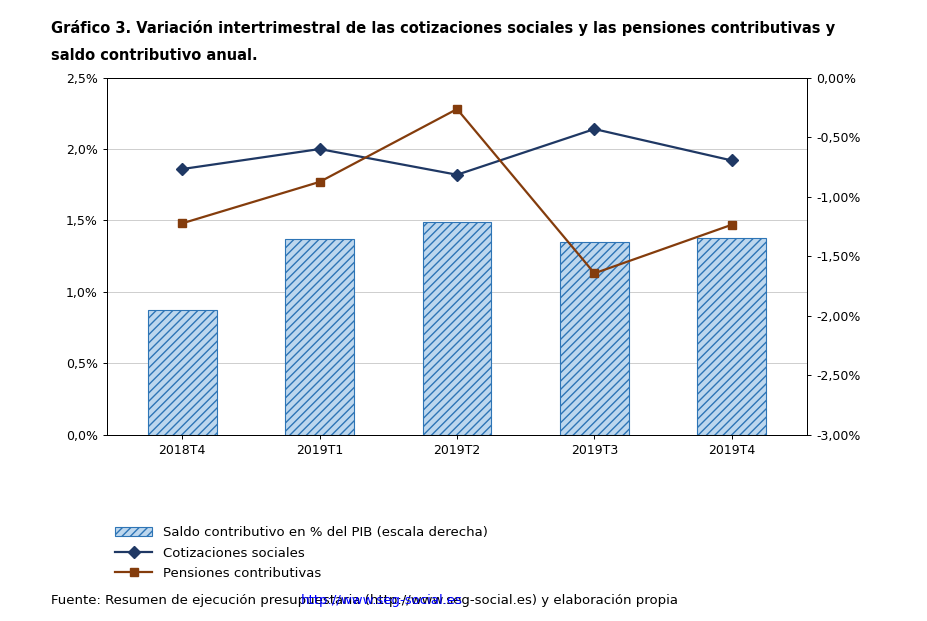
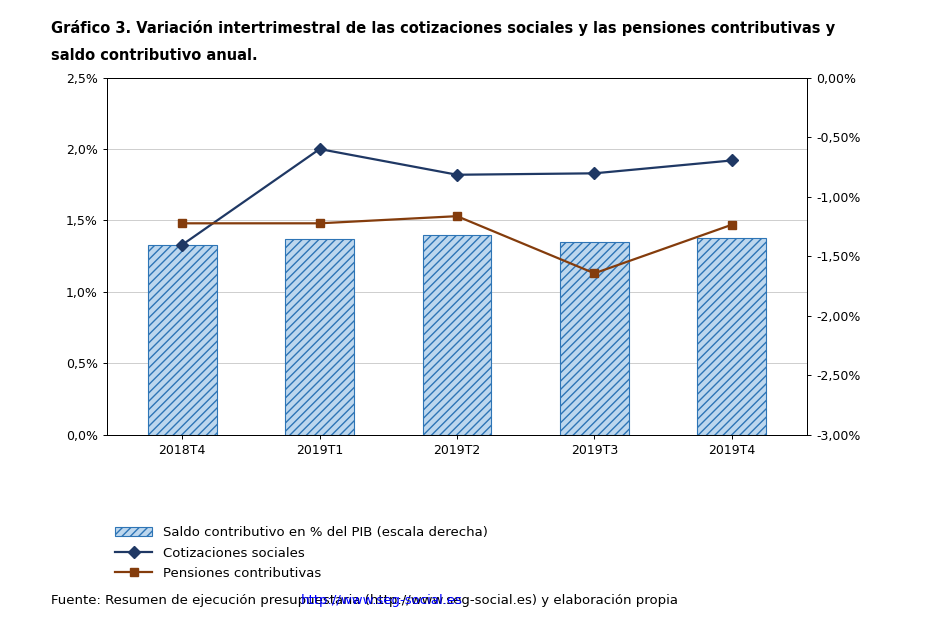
Cotizaciones sociales/2018T4: 1,86% -> 1,33%
Saldo contributivo en % del PIB (escala derecha)/2018T4: 0,87% -> 1,33%
Pensiones contributivas/2019T1: 1,77% -> 1,48%
Pensiones contributivas/2019T2: 2,28% -> 1,53%
Saldo contributivo en % del PIB (escala derecha)/2019T2: 1,49% -> 1,40%
Cotizaciones sociales/2019T3: 2,14% -> 1,83%
